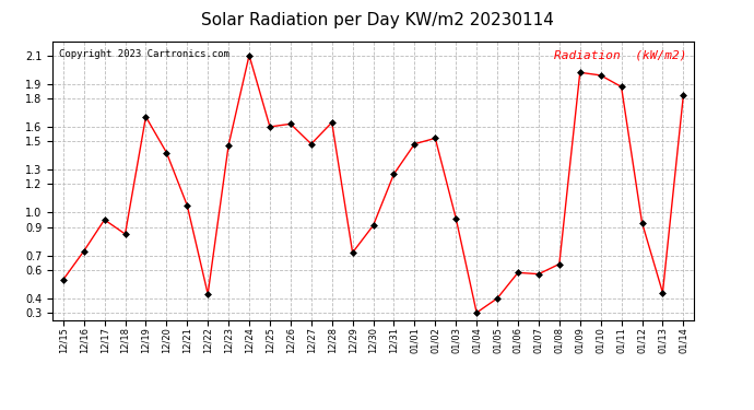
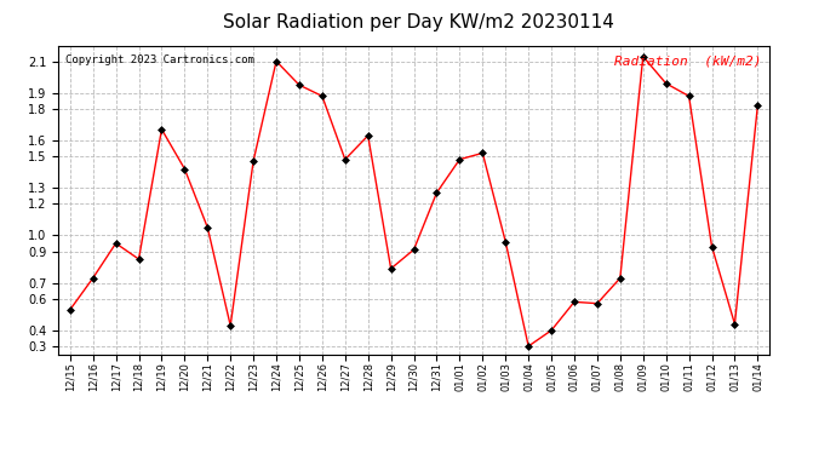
12/25: 1.60 -> 1.95
12/26: 1.62 -> 1.88
12/29: 0.72 -> 0.79
01/08: 0.64 -> 0.73
01/09: 1.98 -> 2.13
